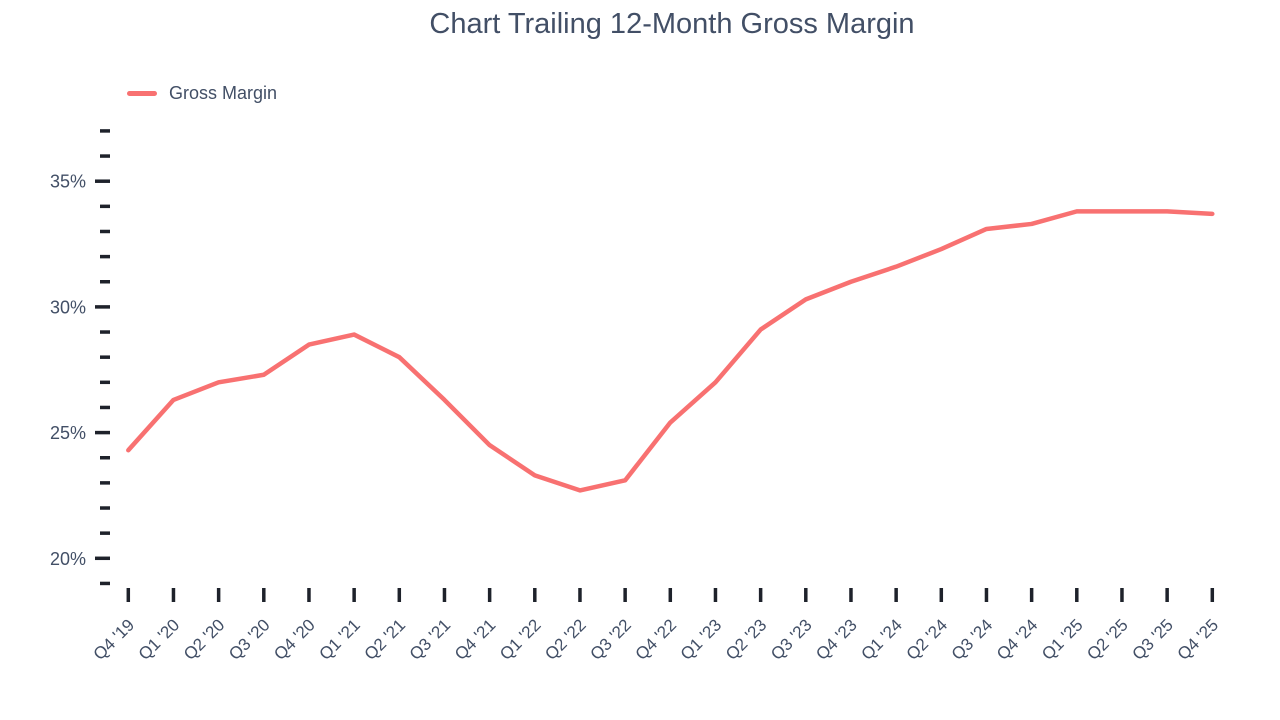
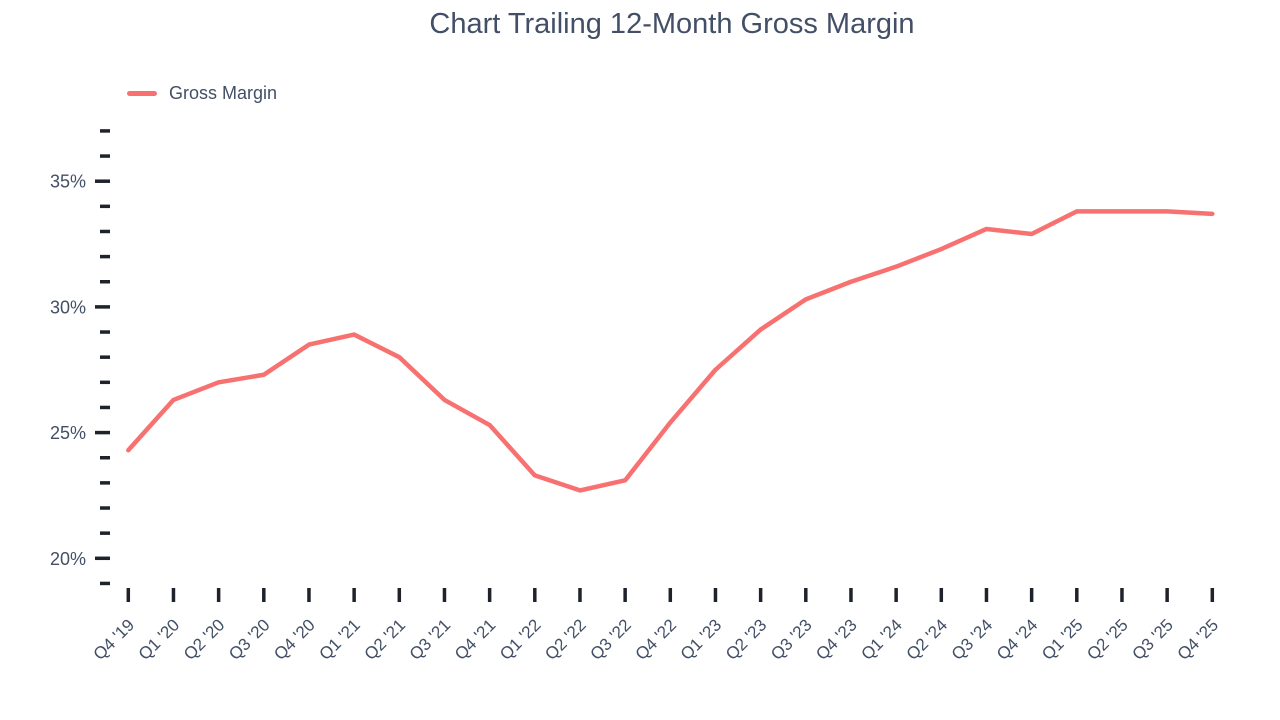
Q4 '21: 24.5% -> 25.3%
Q1 '23: 27.0% -> 27.5%
Q4 '24: 33.3% -> 32.9%
